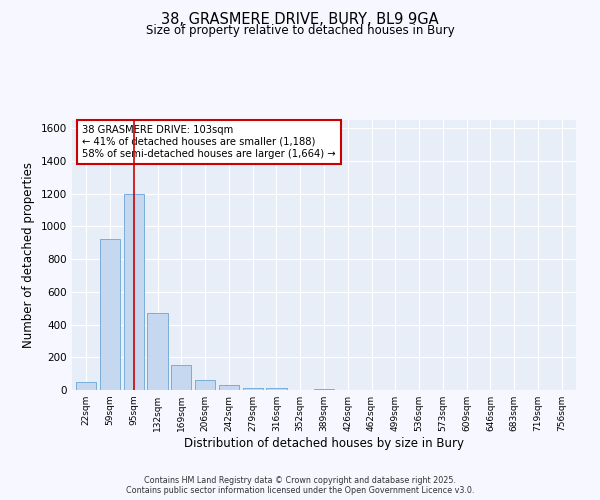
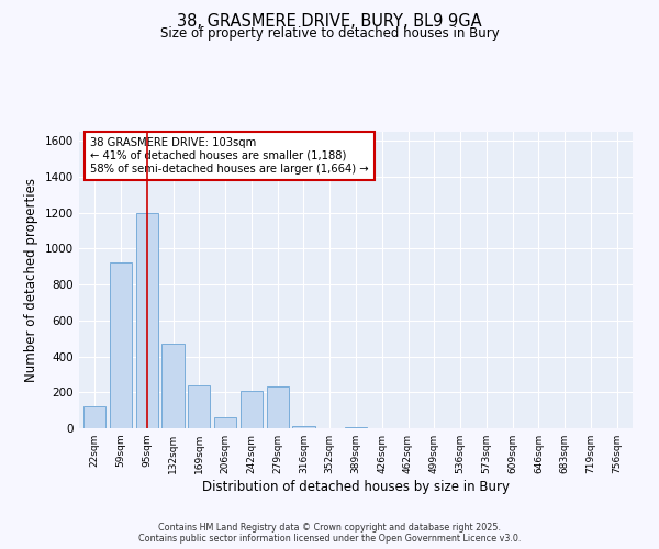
22sqm: 50 -> 120
169sqm: 160 -> 240
242sqm: 30 -> 210
279sqm: 10 -> 230
